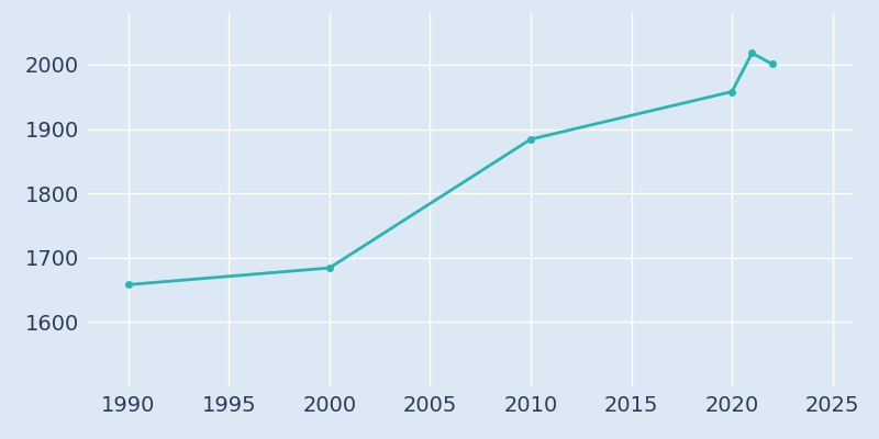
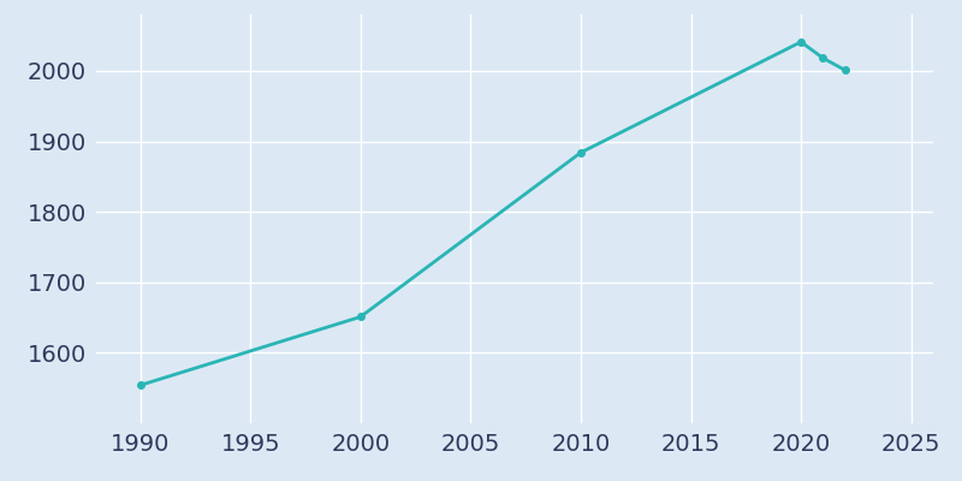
1990: 1658 -> 1554
2000: 1684 -> 1651
2020: 1958 -> 2041
